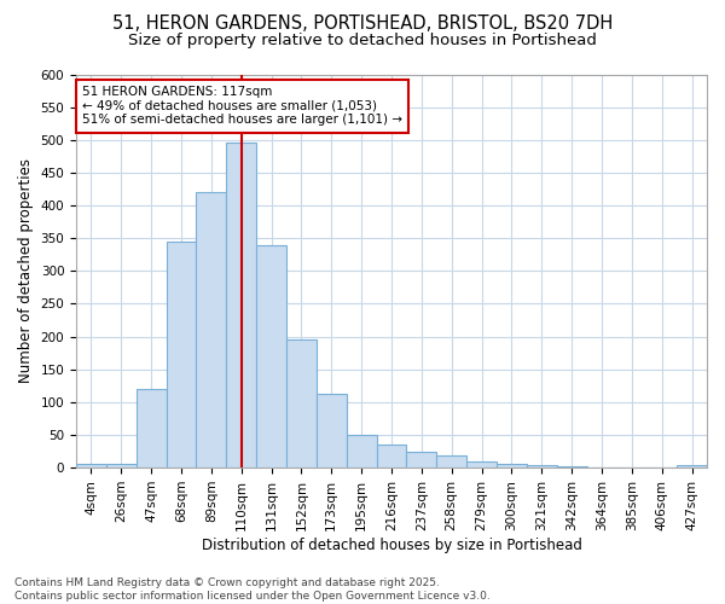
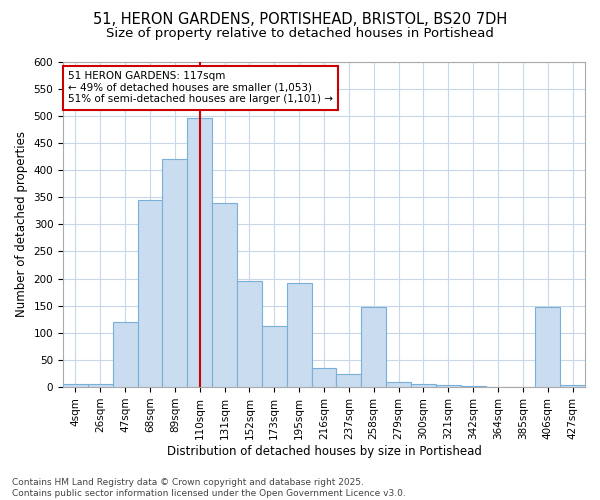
195sqm: 50 -> 192
258sqm: 18 -> 148
406sqm: 1 -> 148
